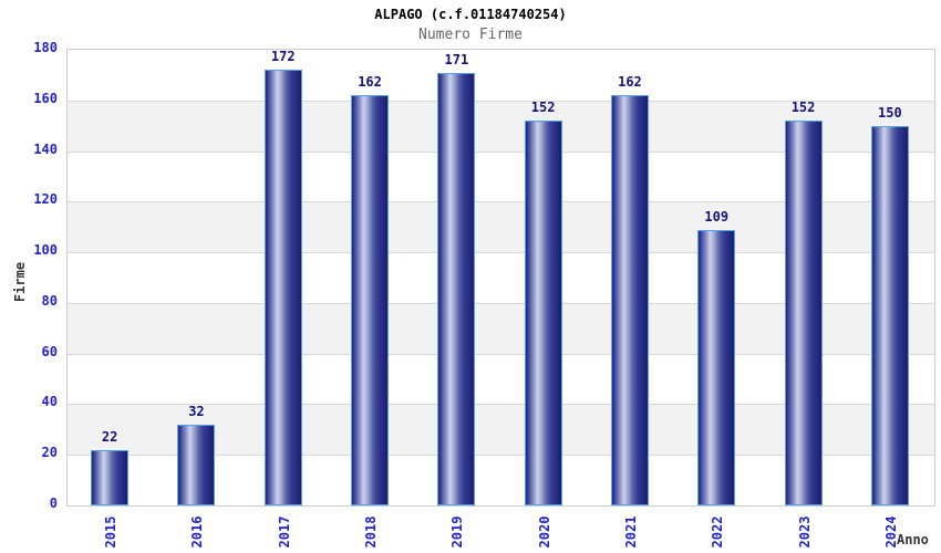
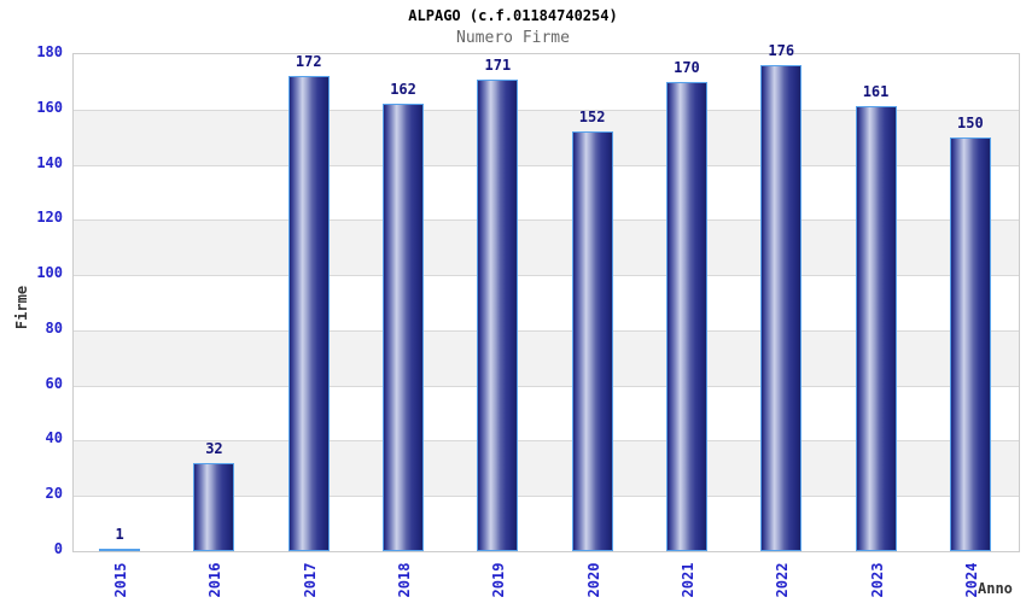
2015: 22 -> 1
2021: 162 -> 170
2022: 109 -> 176
2023: 152 -> 161
